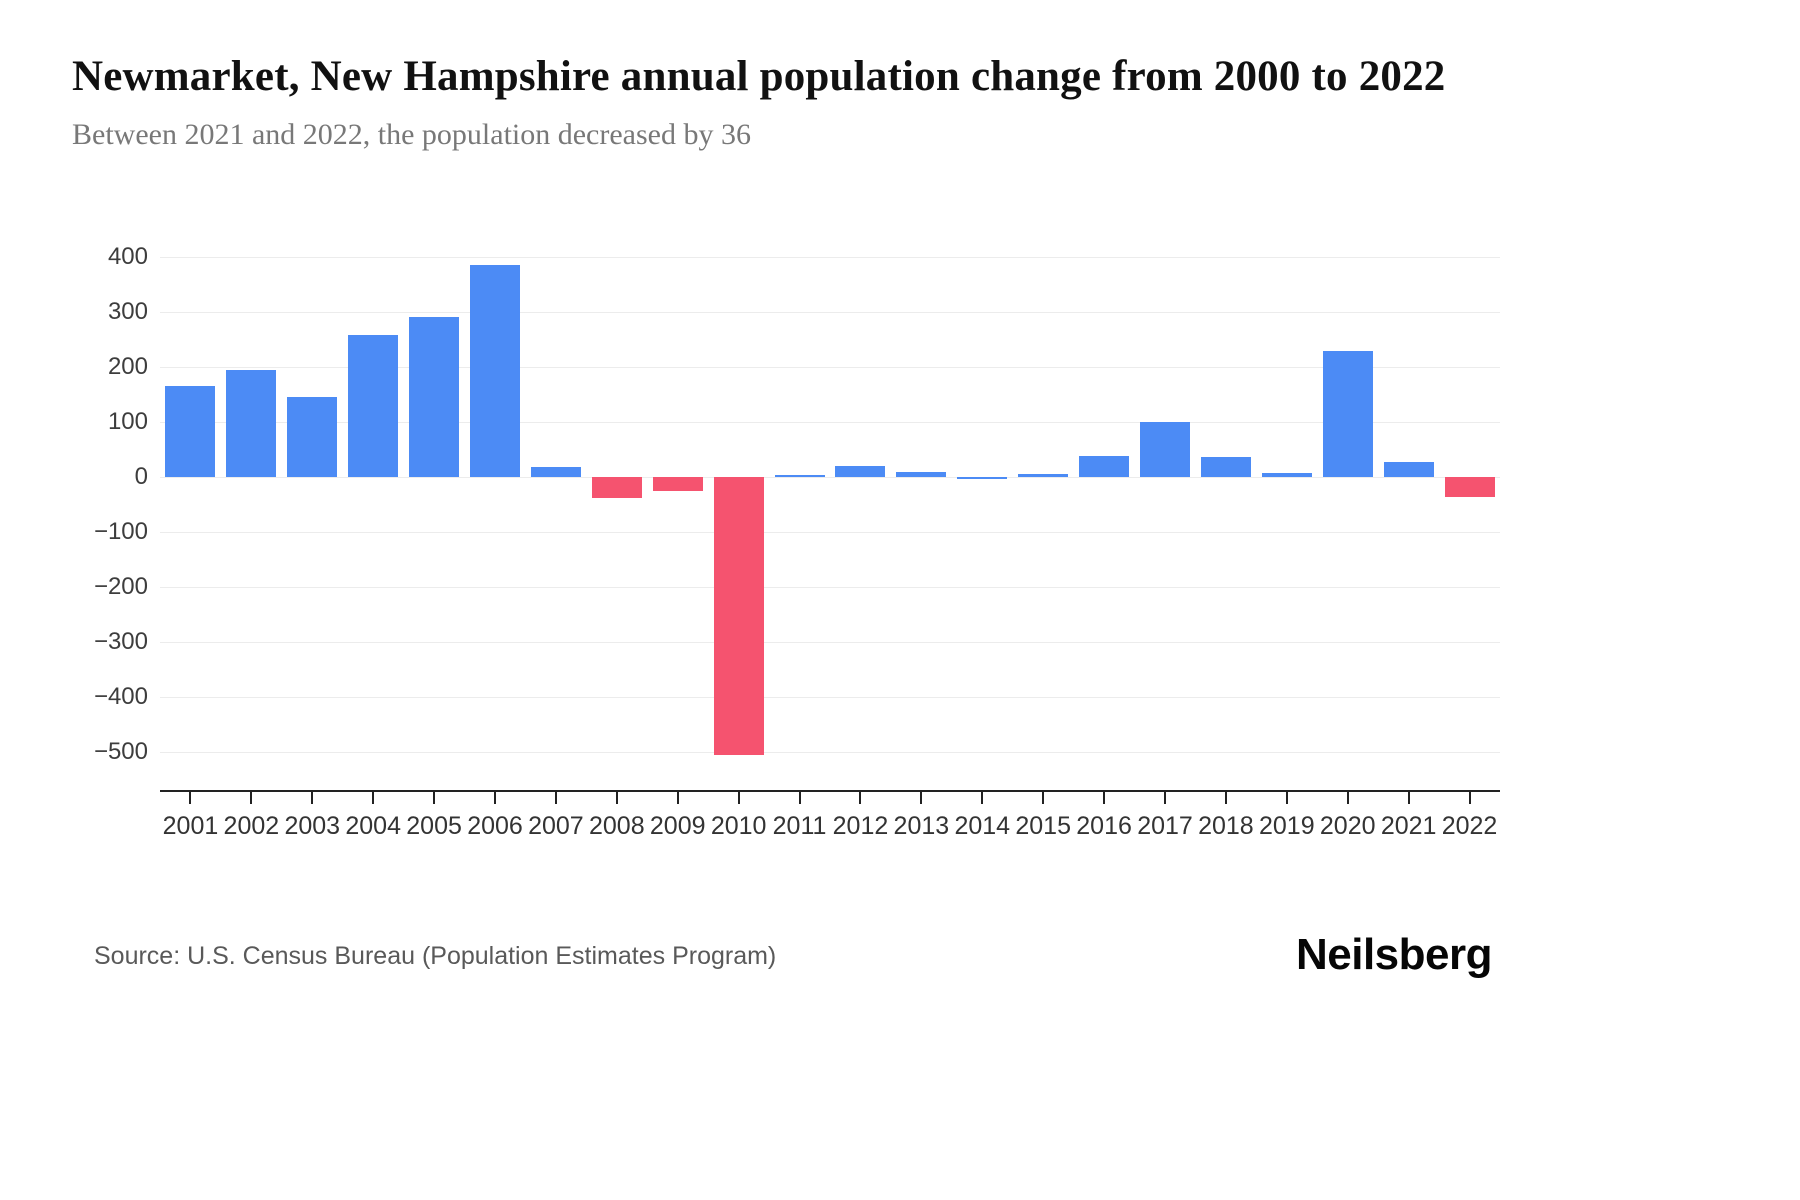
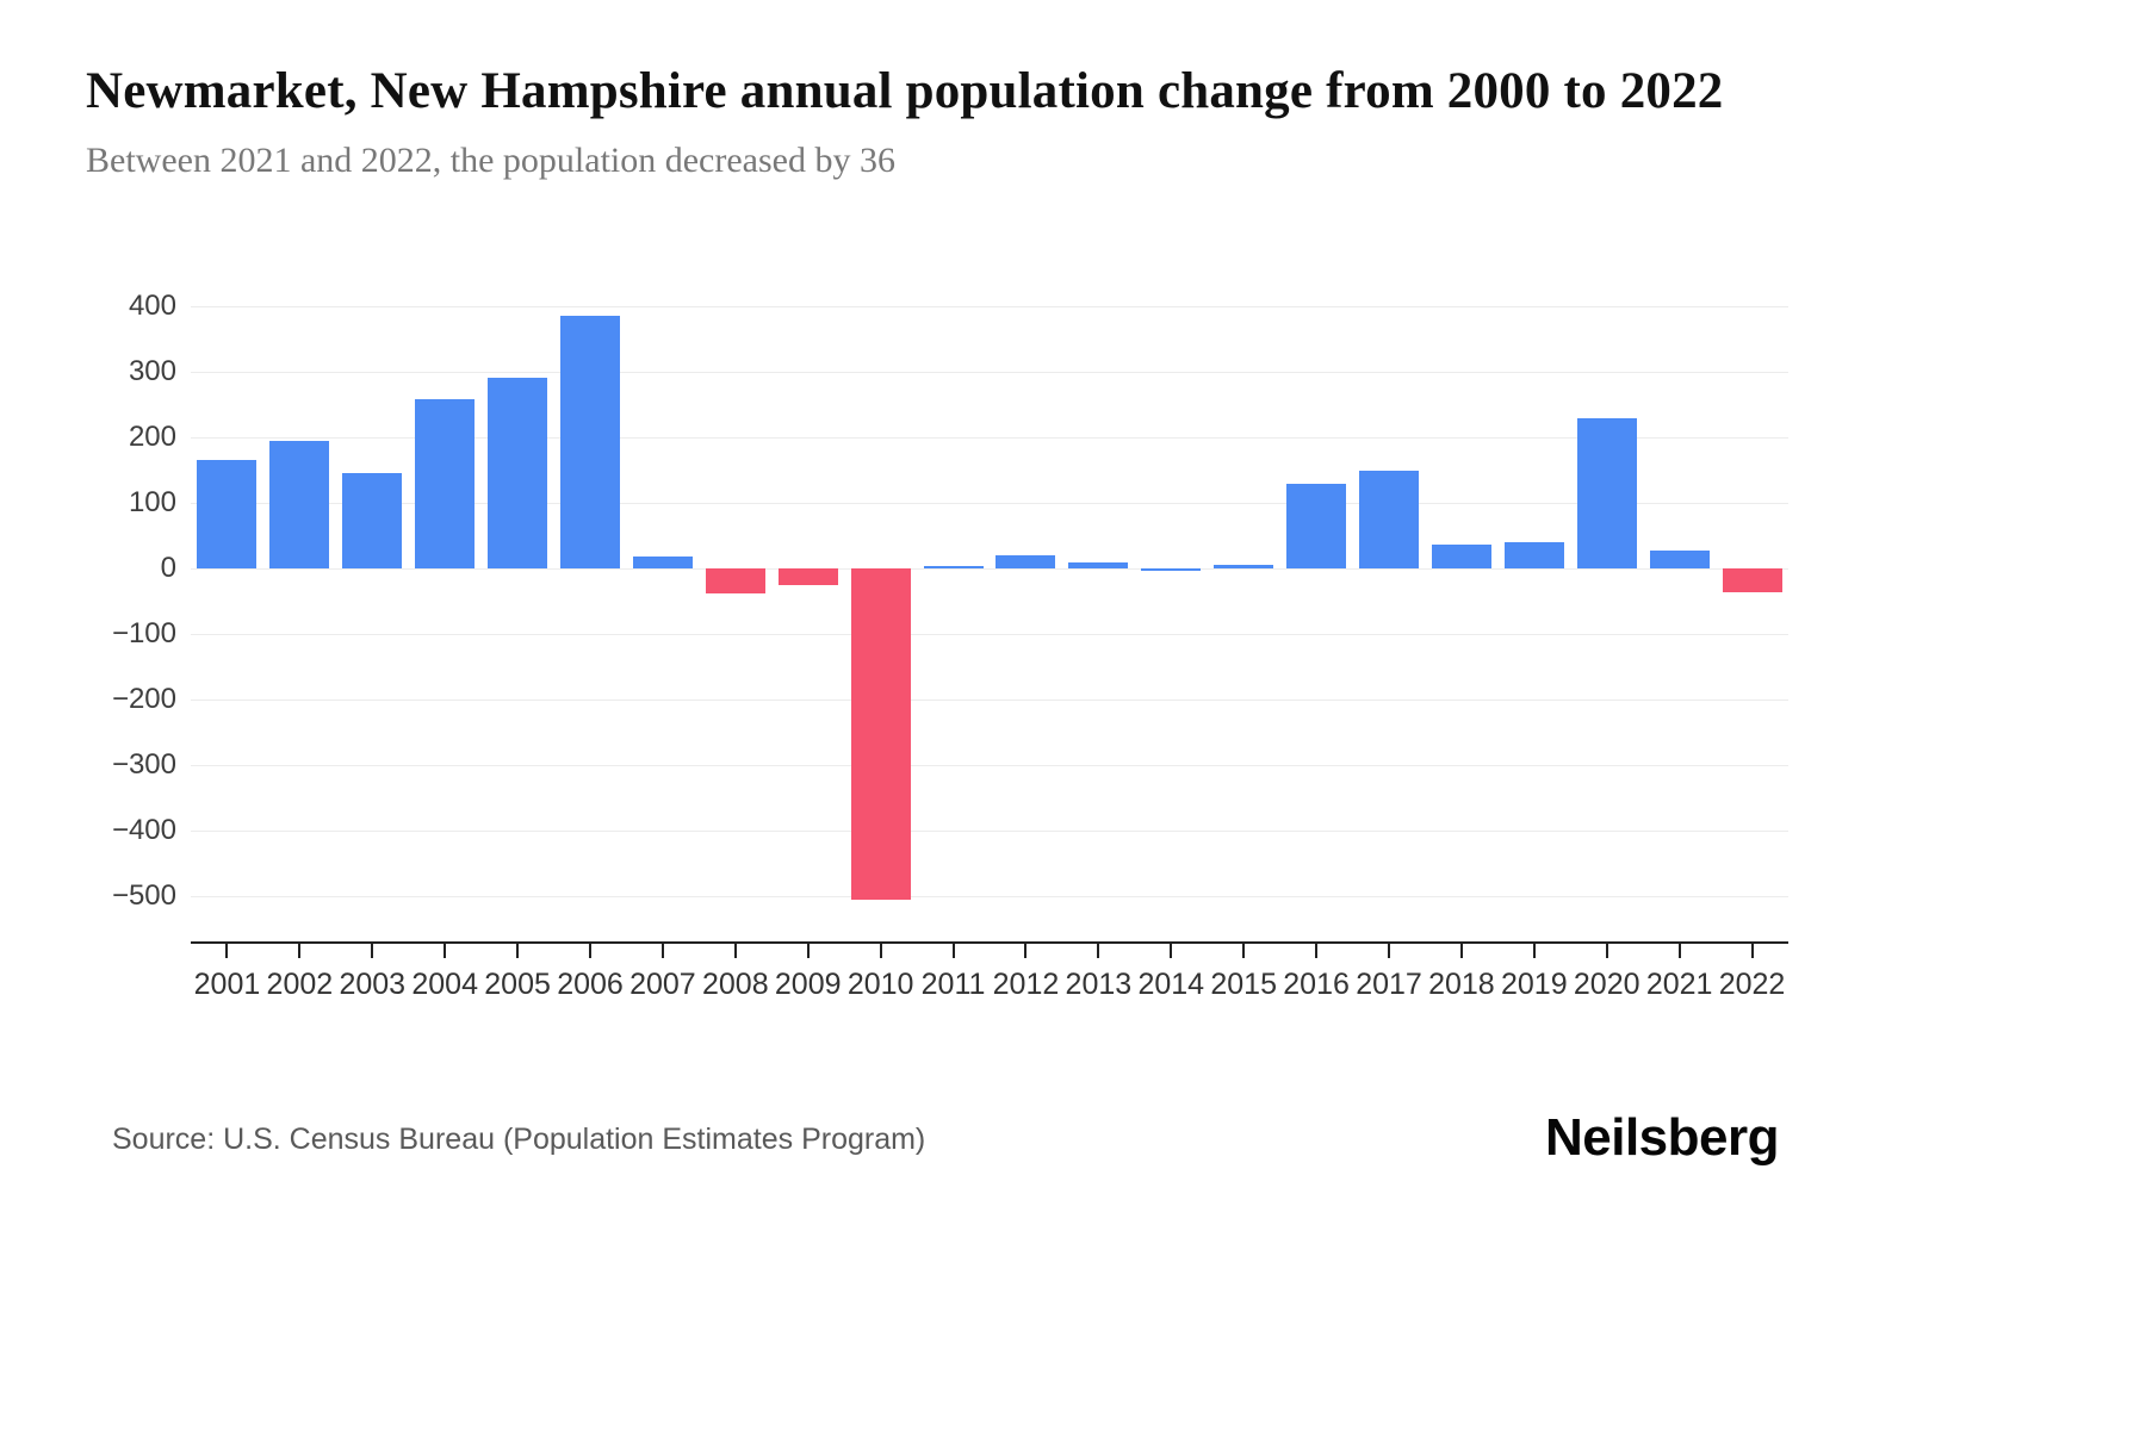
2016: 40 -> 130
2017: 100 -> 150
2019: 10 -> 40
